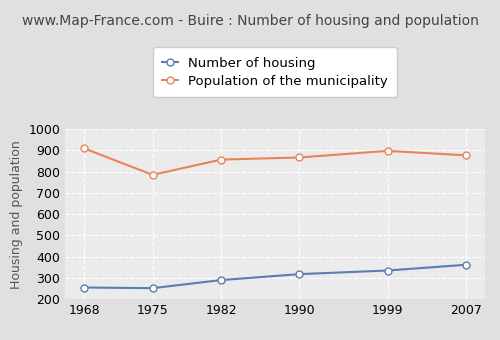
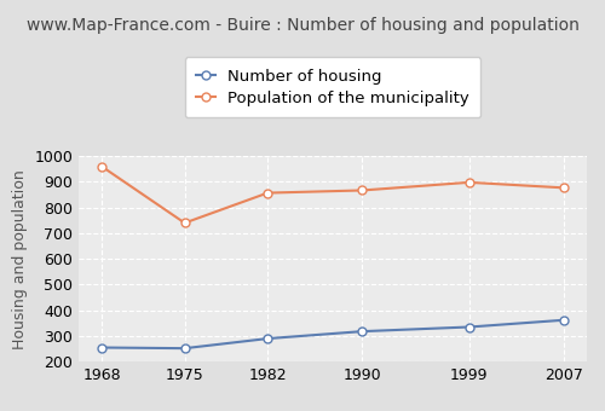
Population of the municipality/1968: 910 -> 960
Population of the municipality/1975: 785 -> 740
